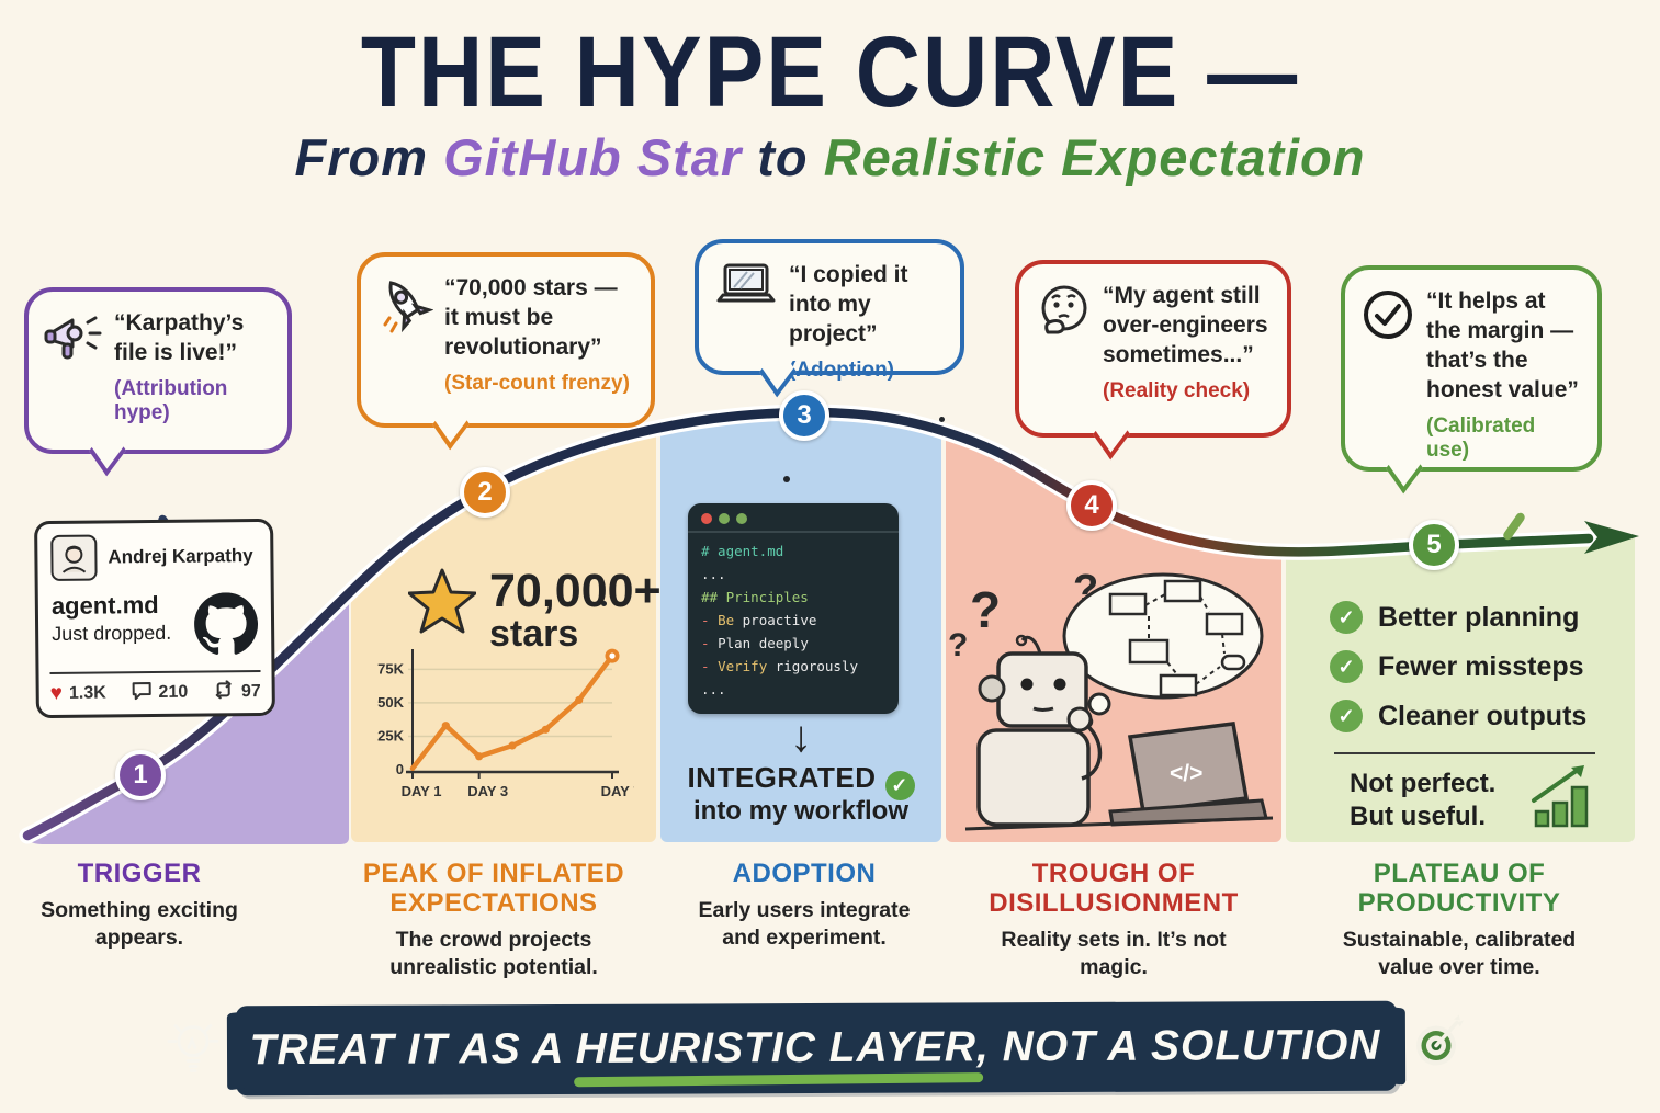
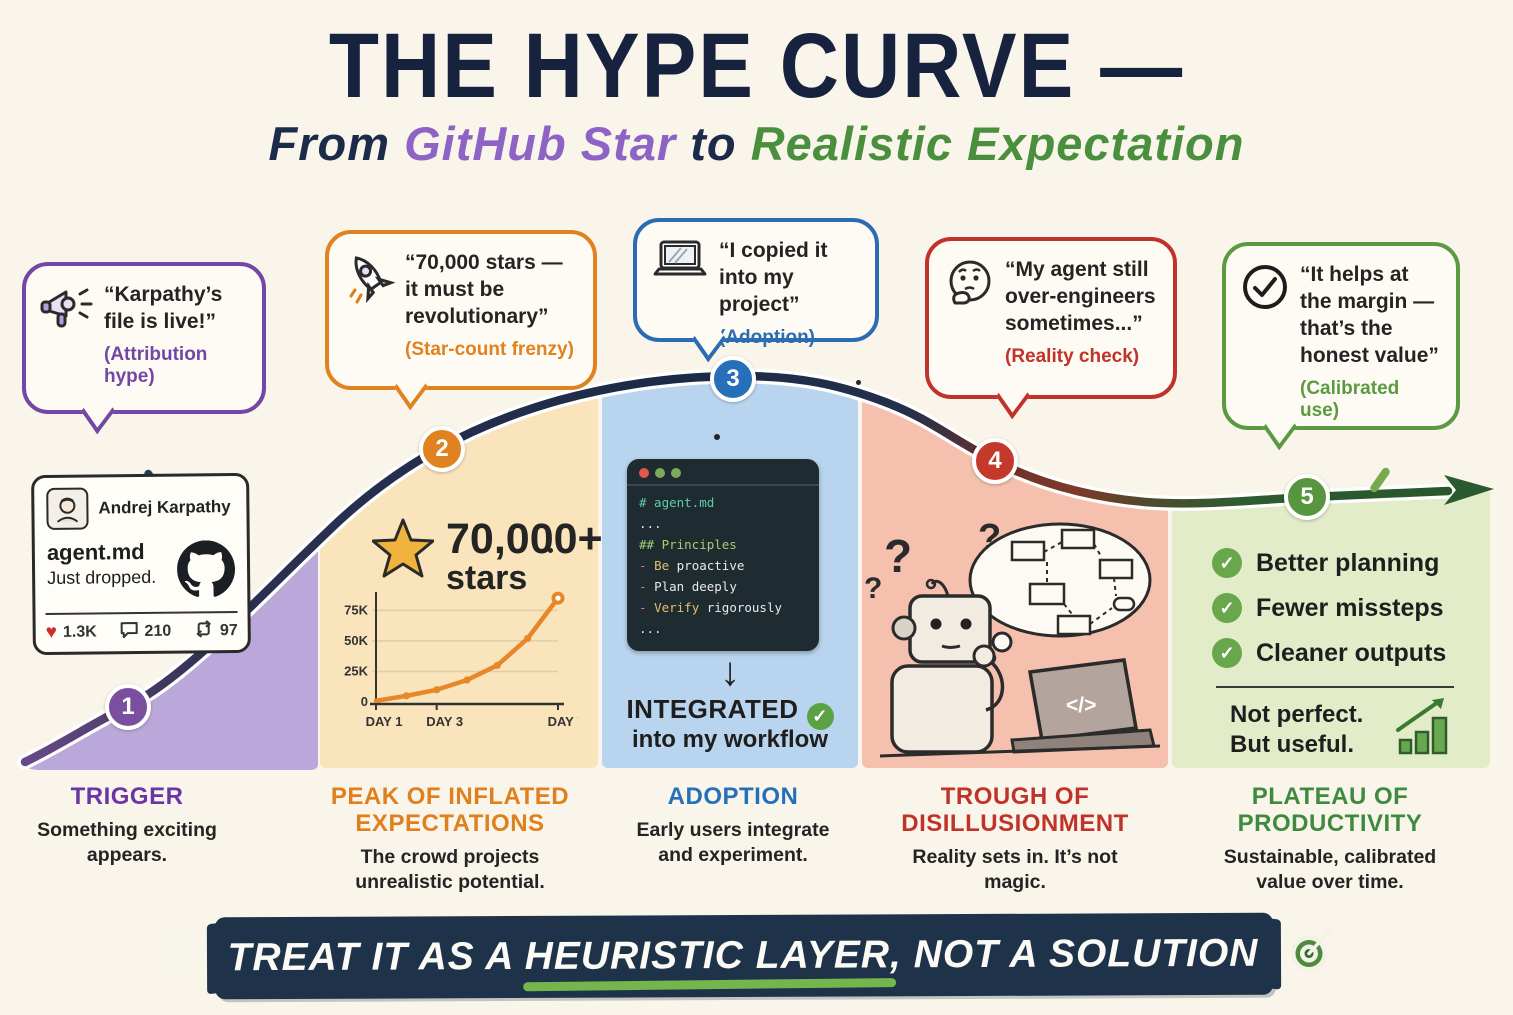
2: 33K -> 5K
